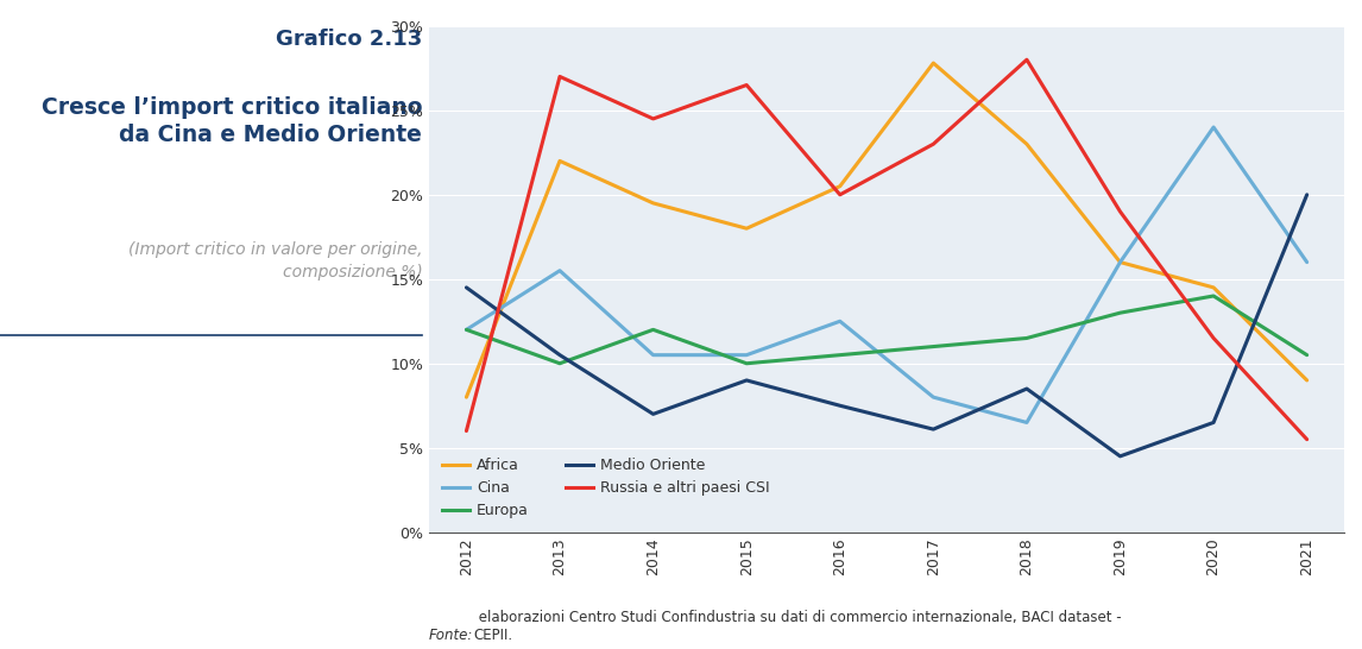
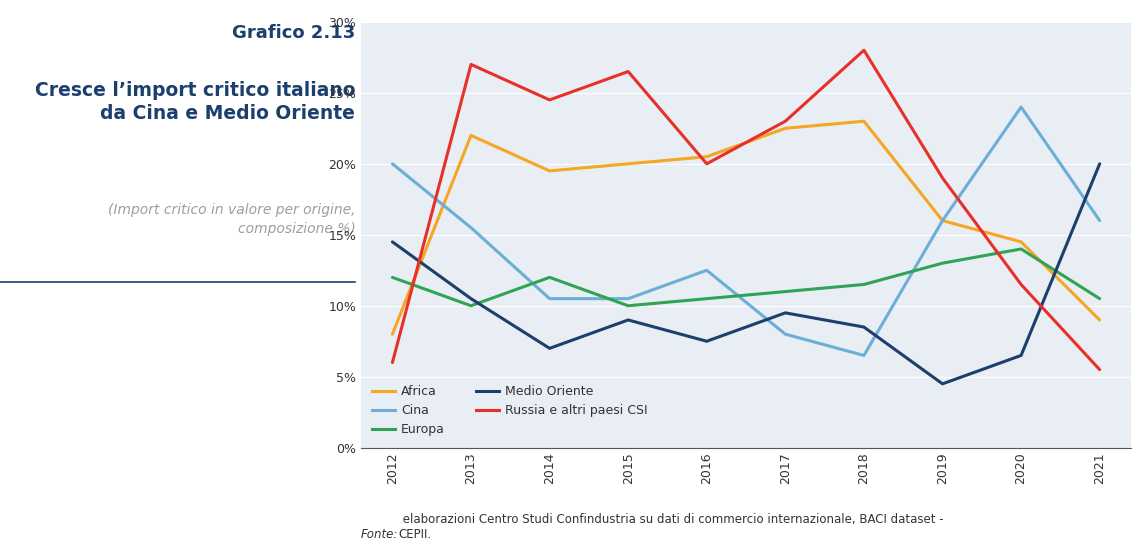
Cina/2012: 12.0% -> 20.0%
Africa/2015: 18.0% -> 20.0%
Africa/2017: 27.8% -> 22.5%
Medio Oriente/2017: 6.1% -> 9.5%
